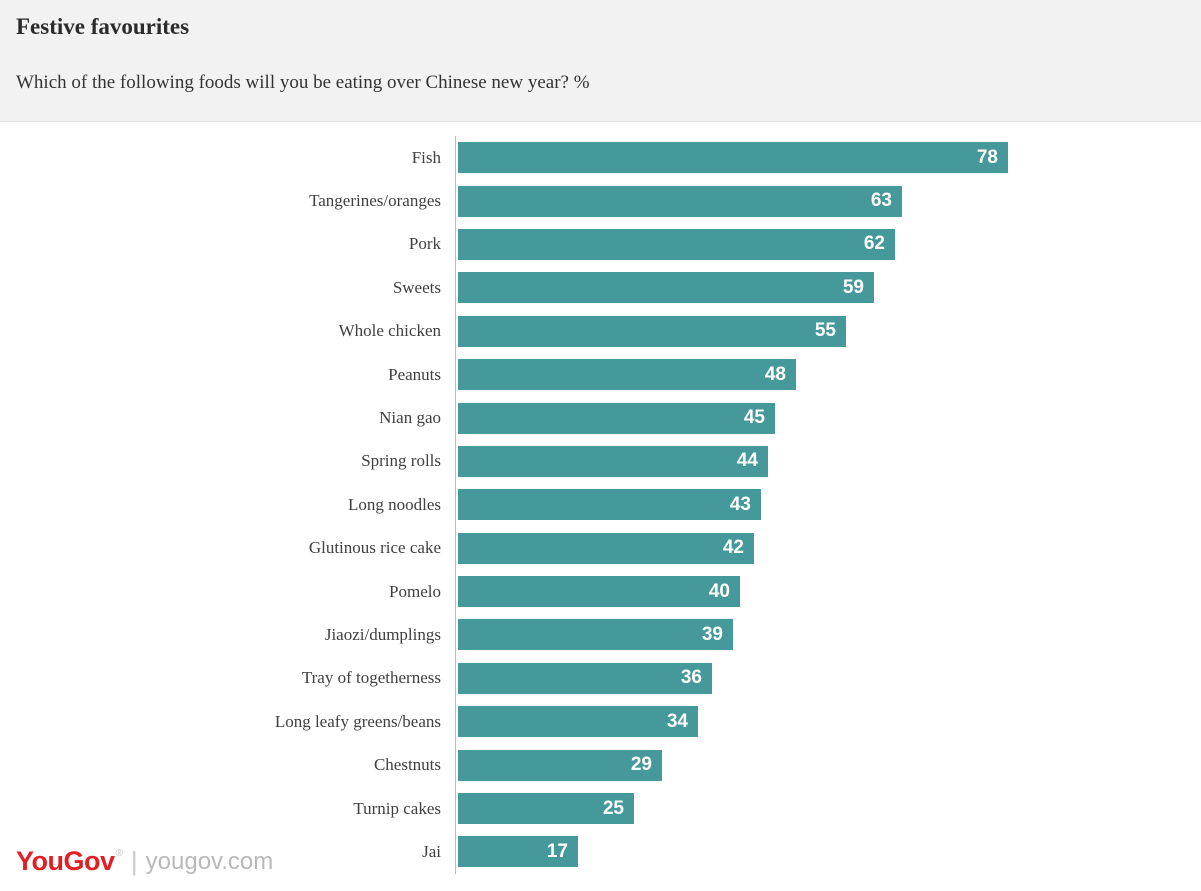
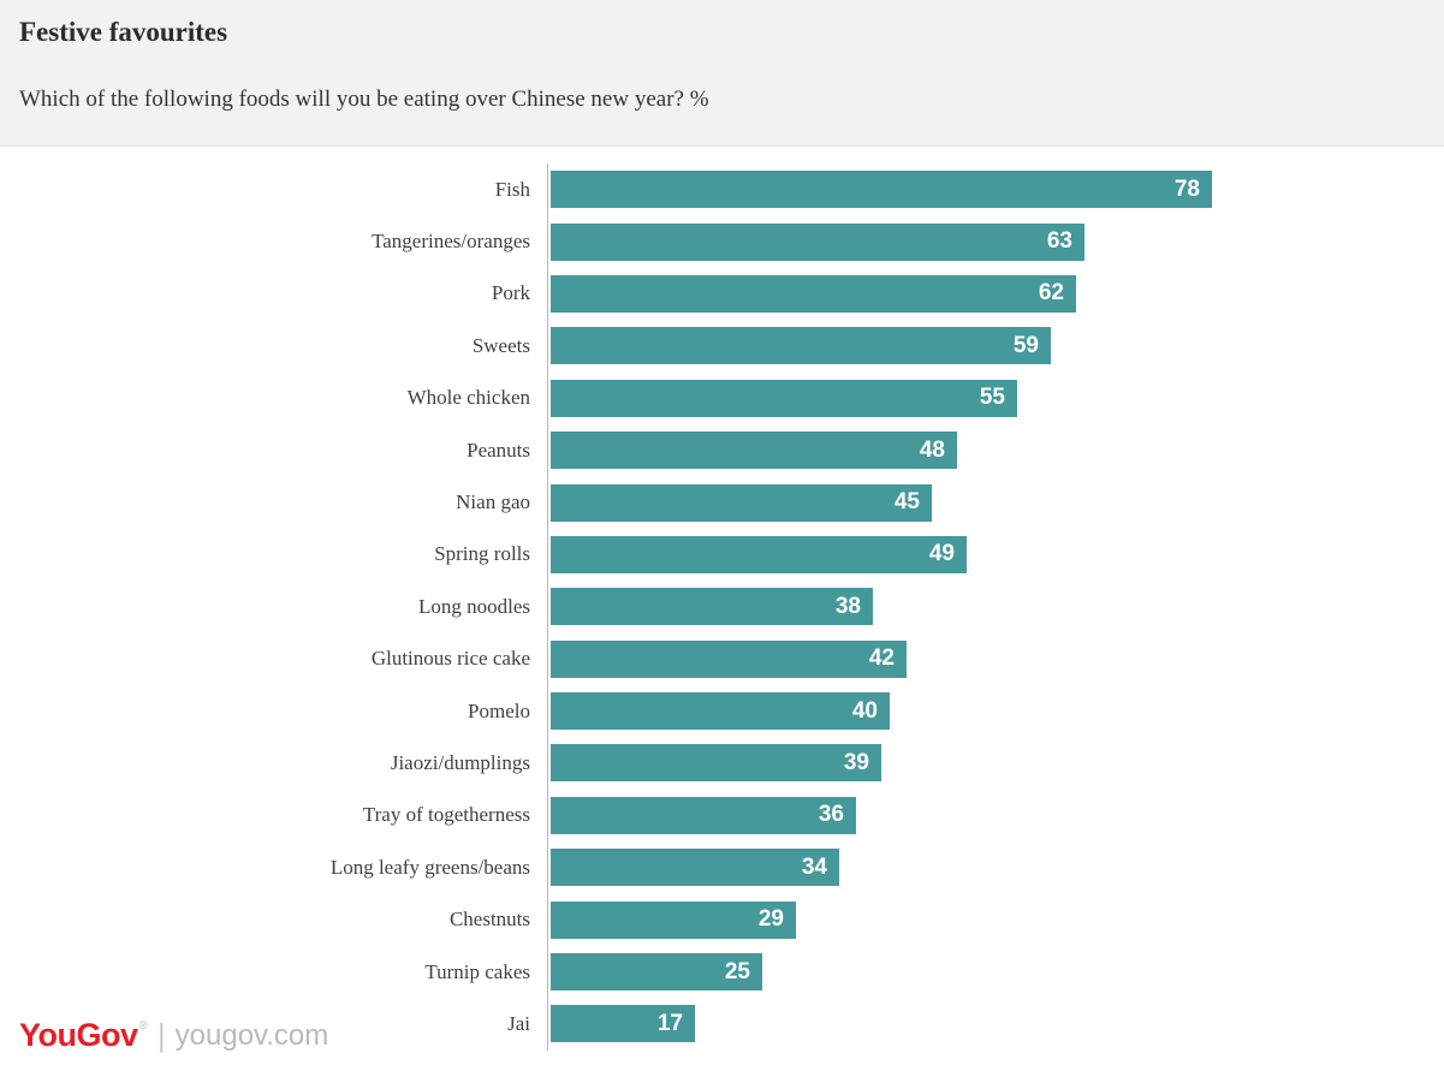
Spring rolls: 44 -> 49
Long noodles: 43 -> 38
